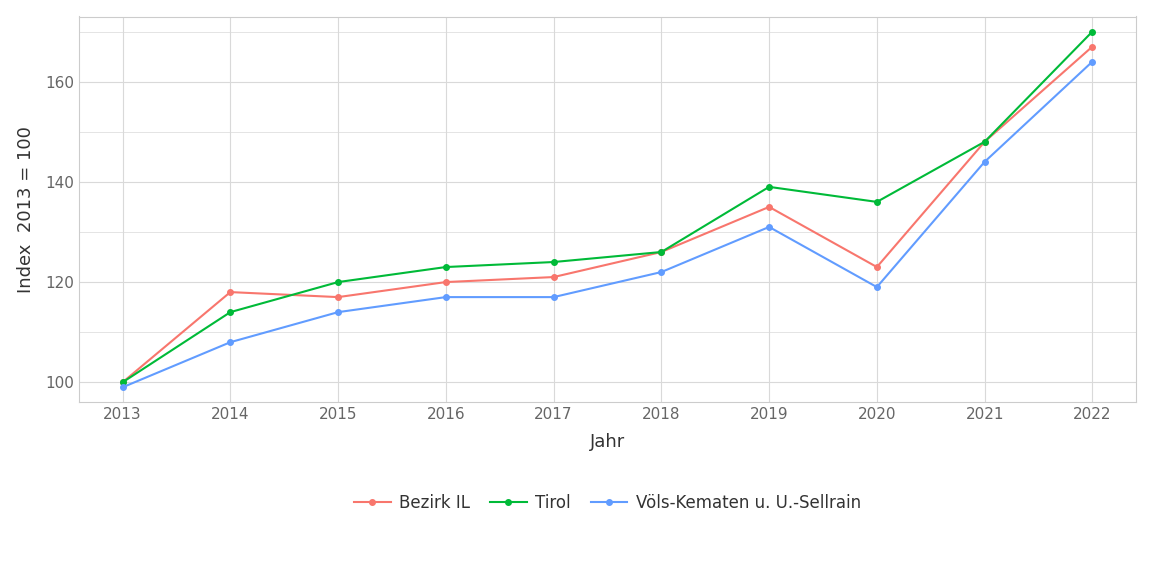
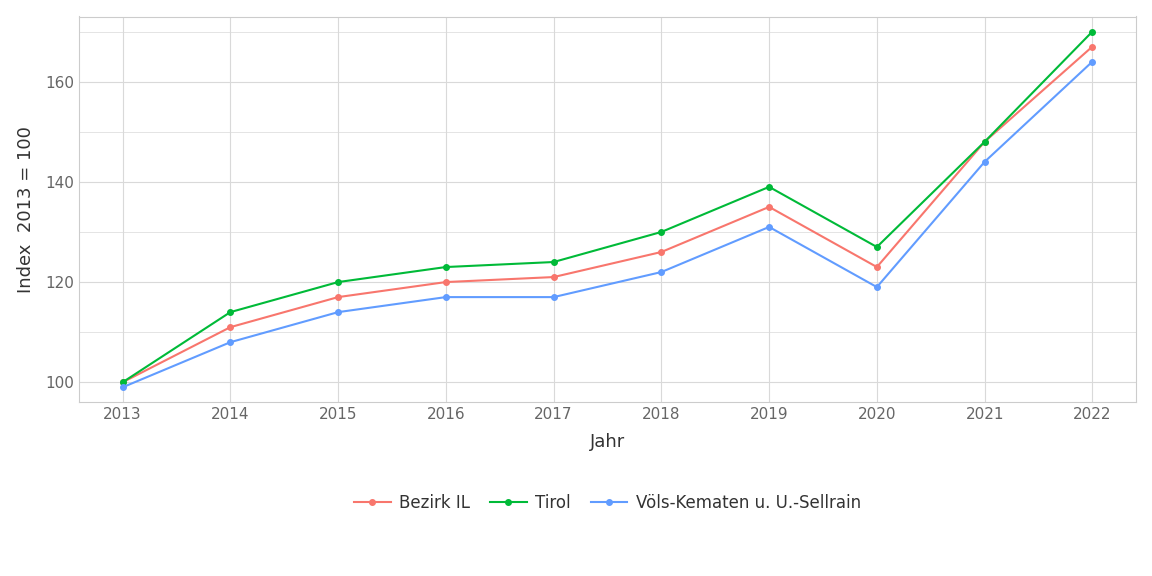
Bezirk IL/2014: 118 -> 111
Tirol/2018: 126 -> 130
Tirol/2020: 136 -> 127
